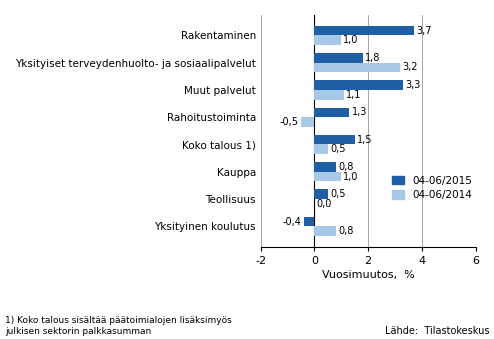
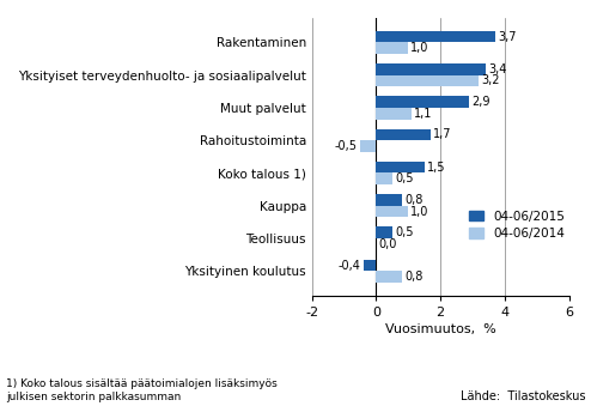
04-06/2015/Yksityiset terveydenhuolto- ja sosiaalipalvelut: 1,8 -> 3,4
04-06/2015/Muut palvelut: 3,3 -> 2,9
04-06/2015/Rahoitustoiminta: 1,3 -> 1,7
